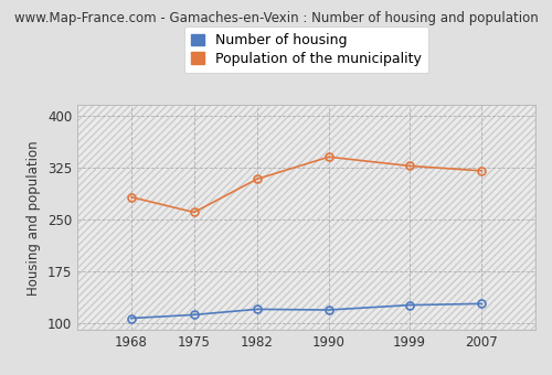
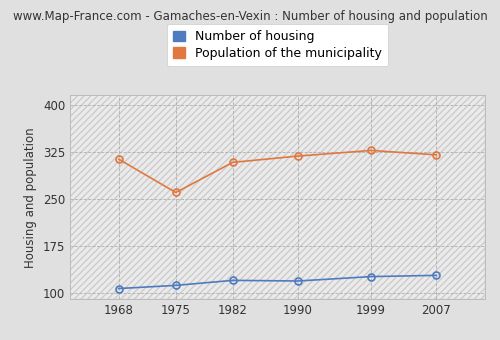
Population of the municipality/1968: 282 -> 313
Population of the municipality/1990: 340 -> 318
